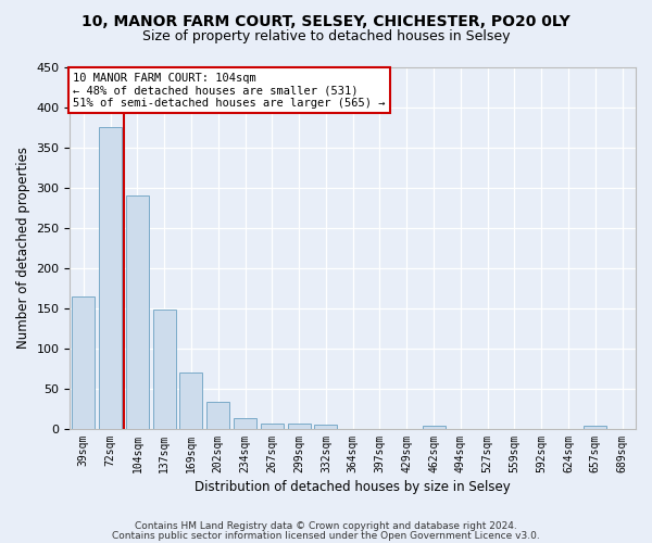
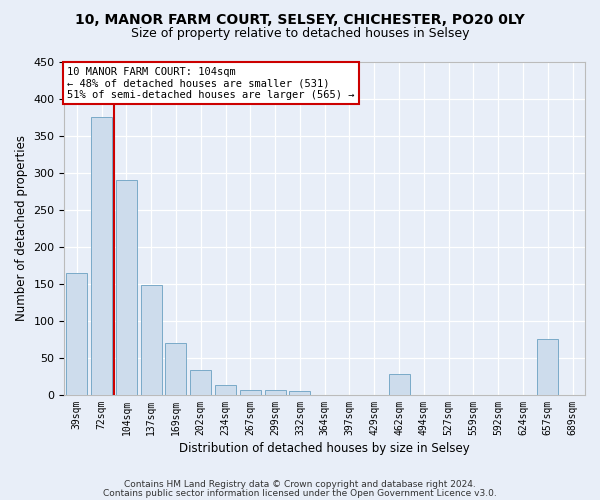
462sqm: 4 -> 28
657sqm: 4 -> 76
